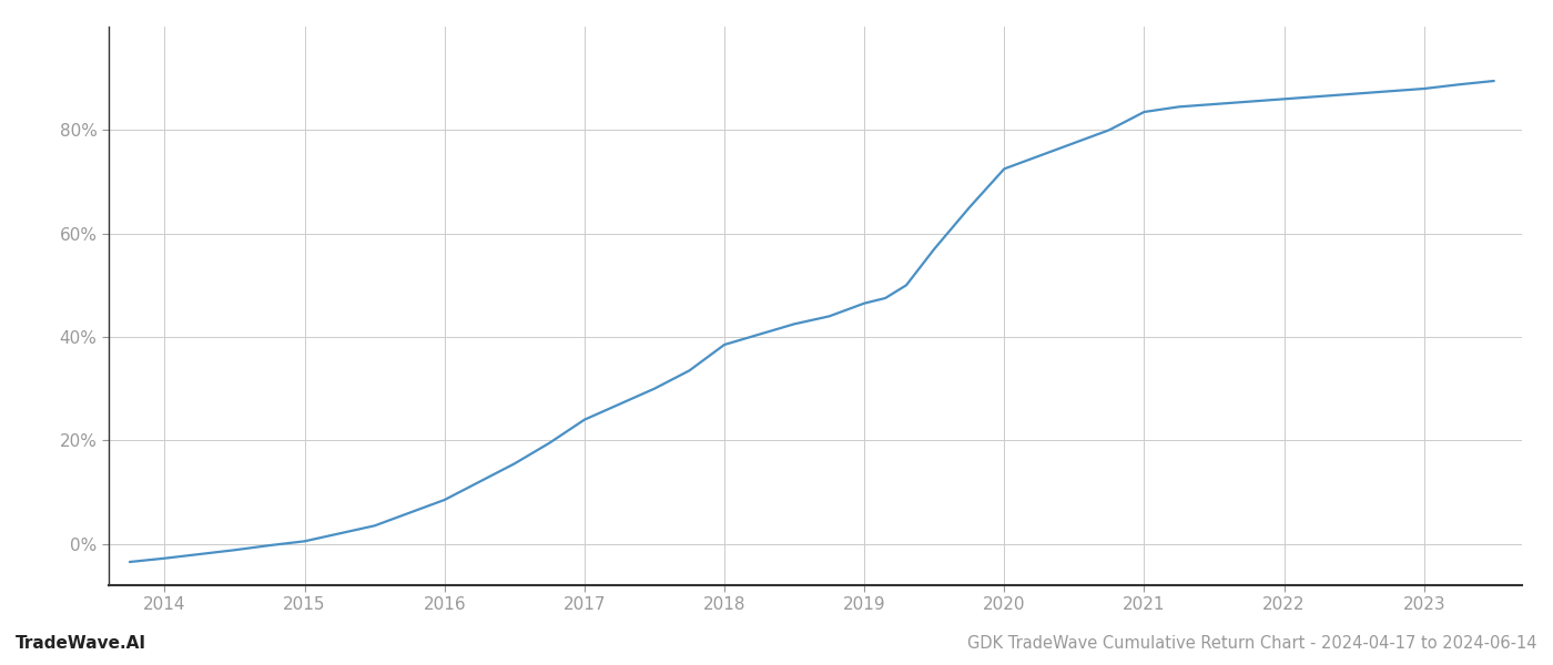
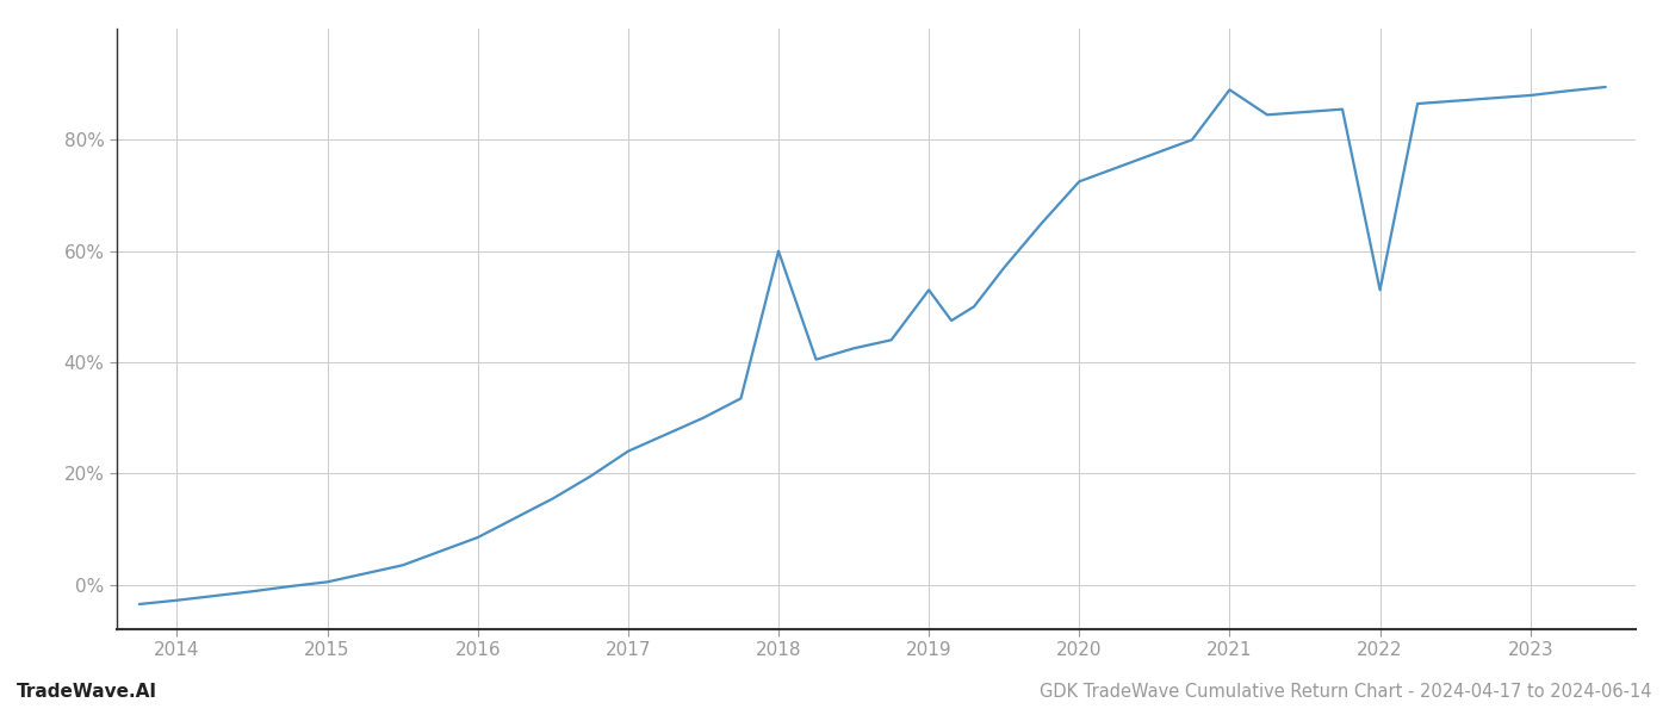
2018: 38.5% -> 60.0%
2019: 46.5% -> 53.0%
2021: 83.5% -> 89.0%
2022: 86.0% -> 53.0%
